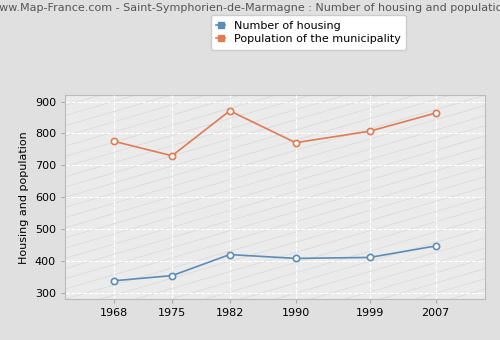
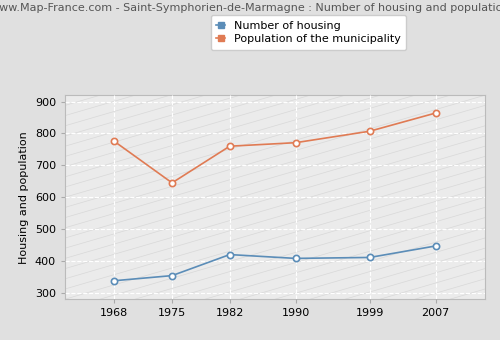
Population of the municipality/1975: 730 -> 645
Population of the municipality/1982: 871 -> 760
